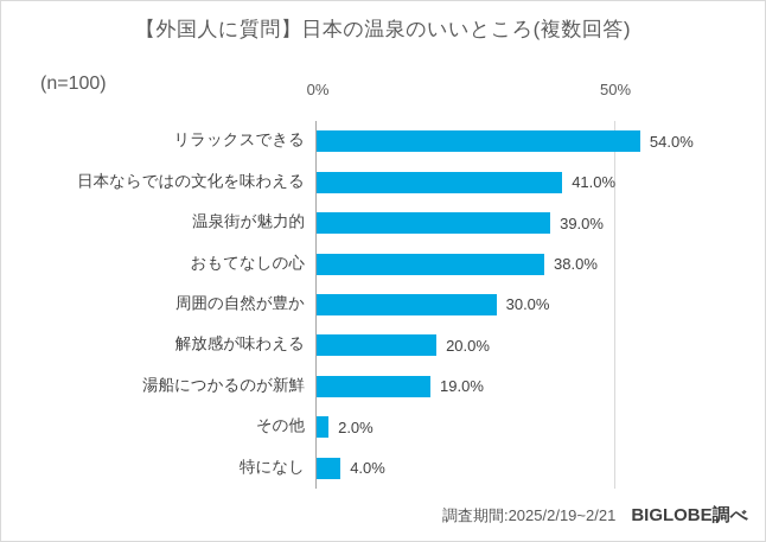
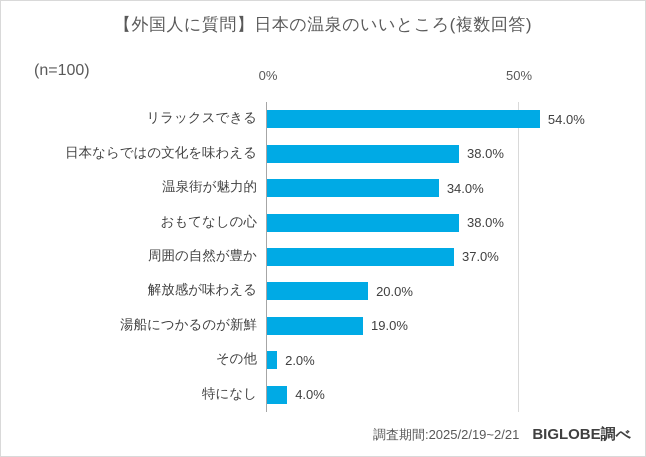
日本ならではの文化を味わえる: 41.0% -> 38.0%
温泉街が魅力的: 39.0% -> 34.0%
周囲の自然が豊か: 30.0% -> 37.0%
